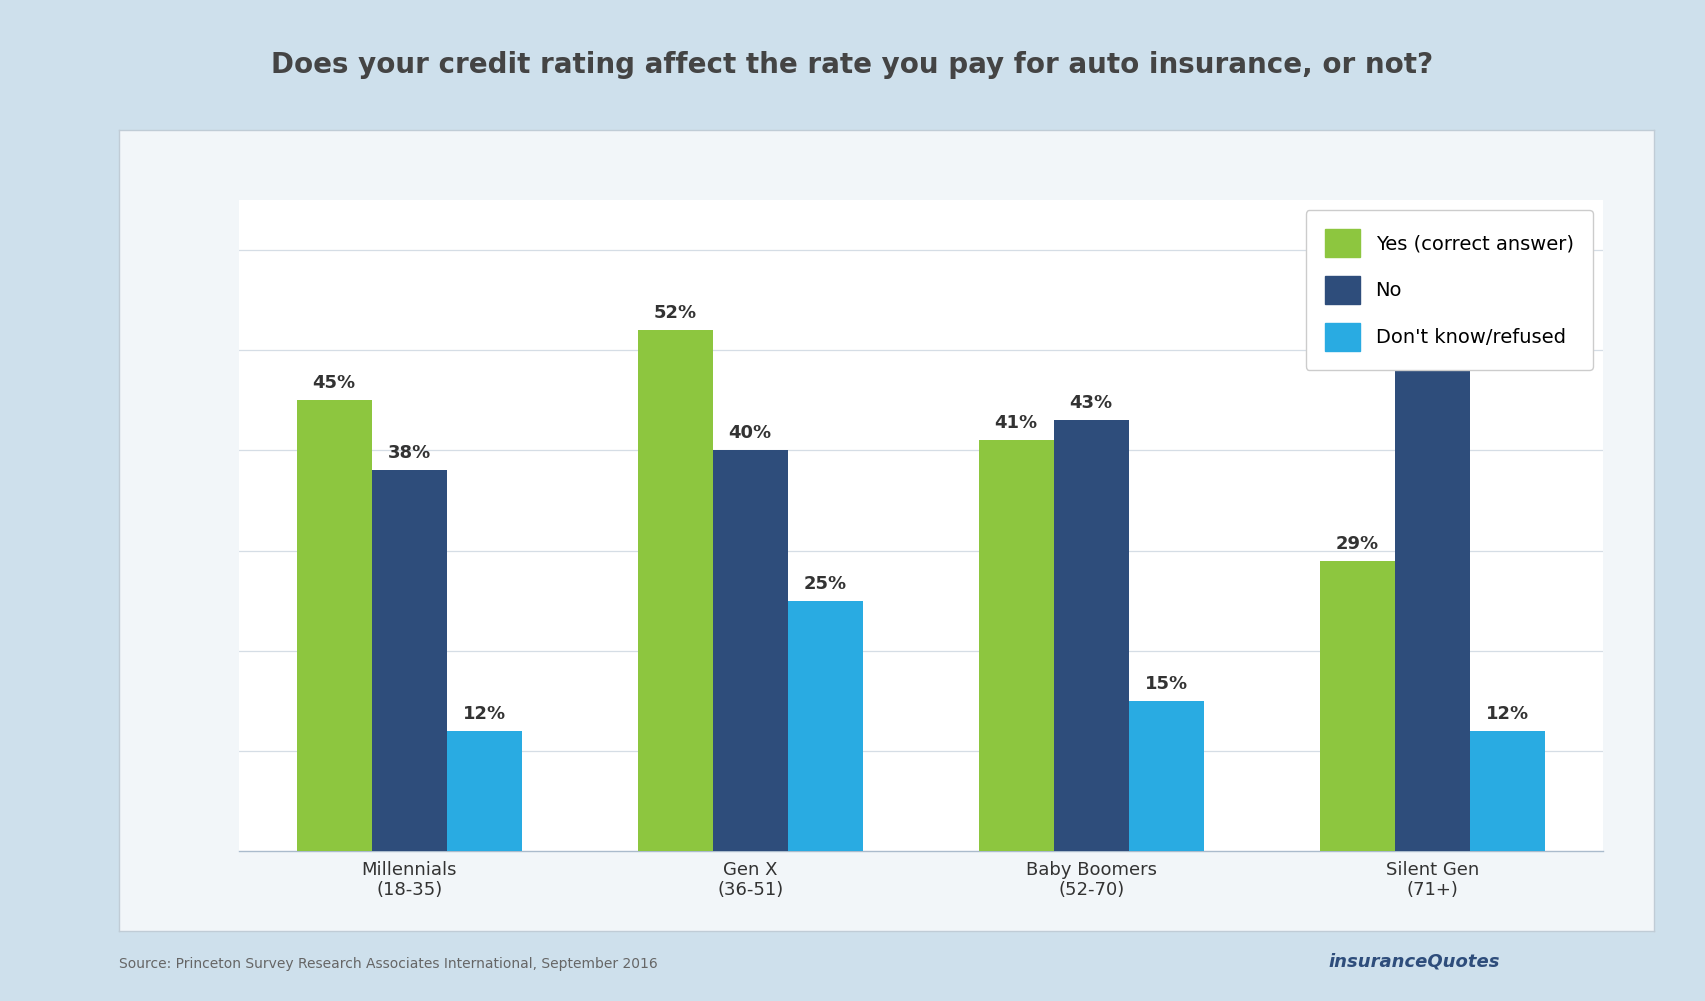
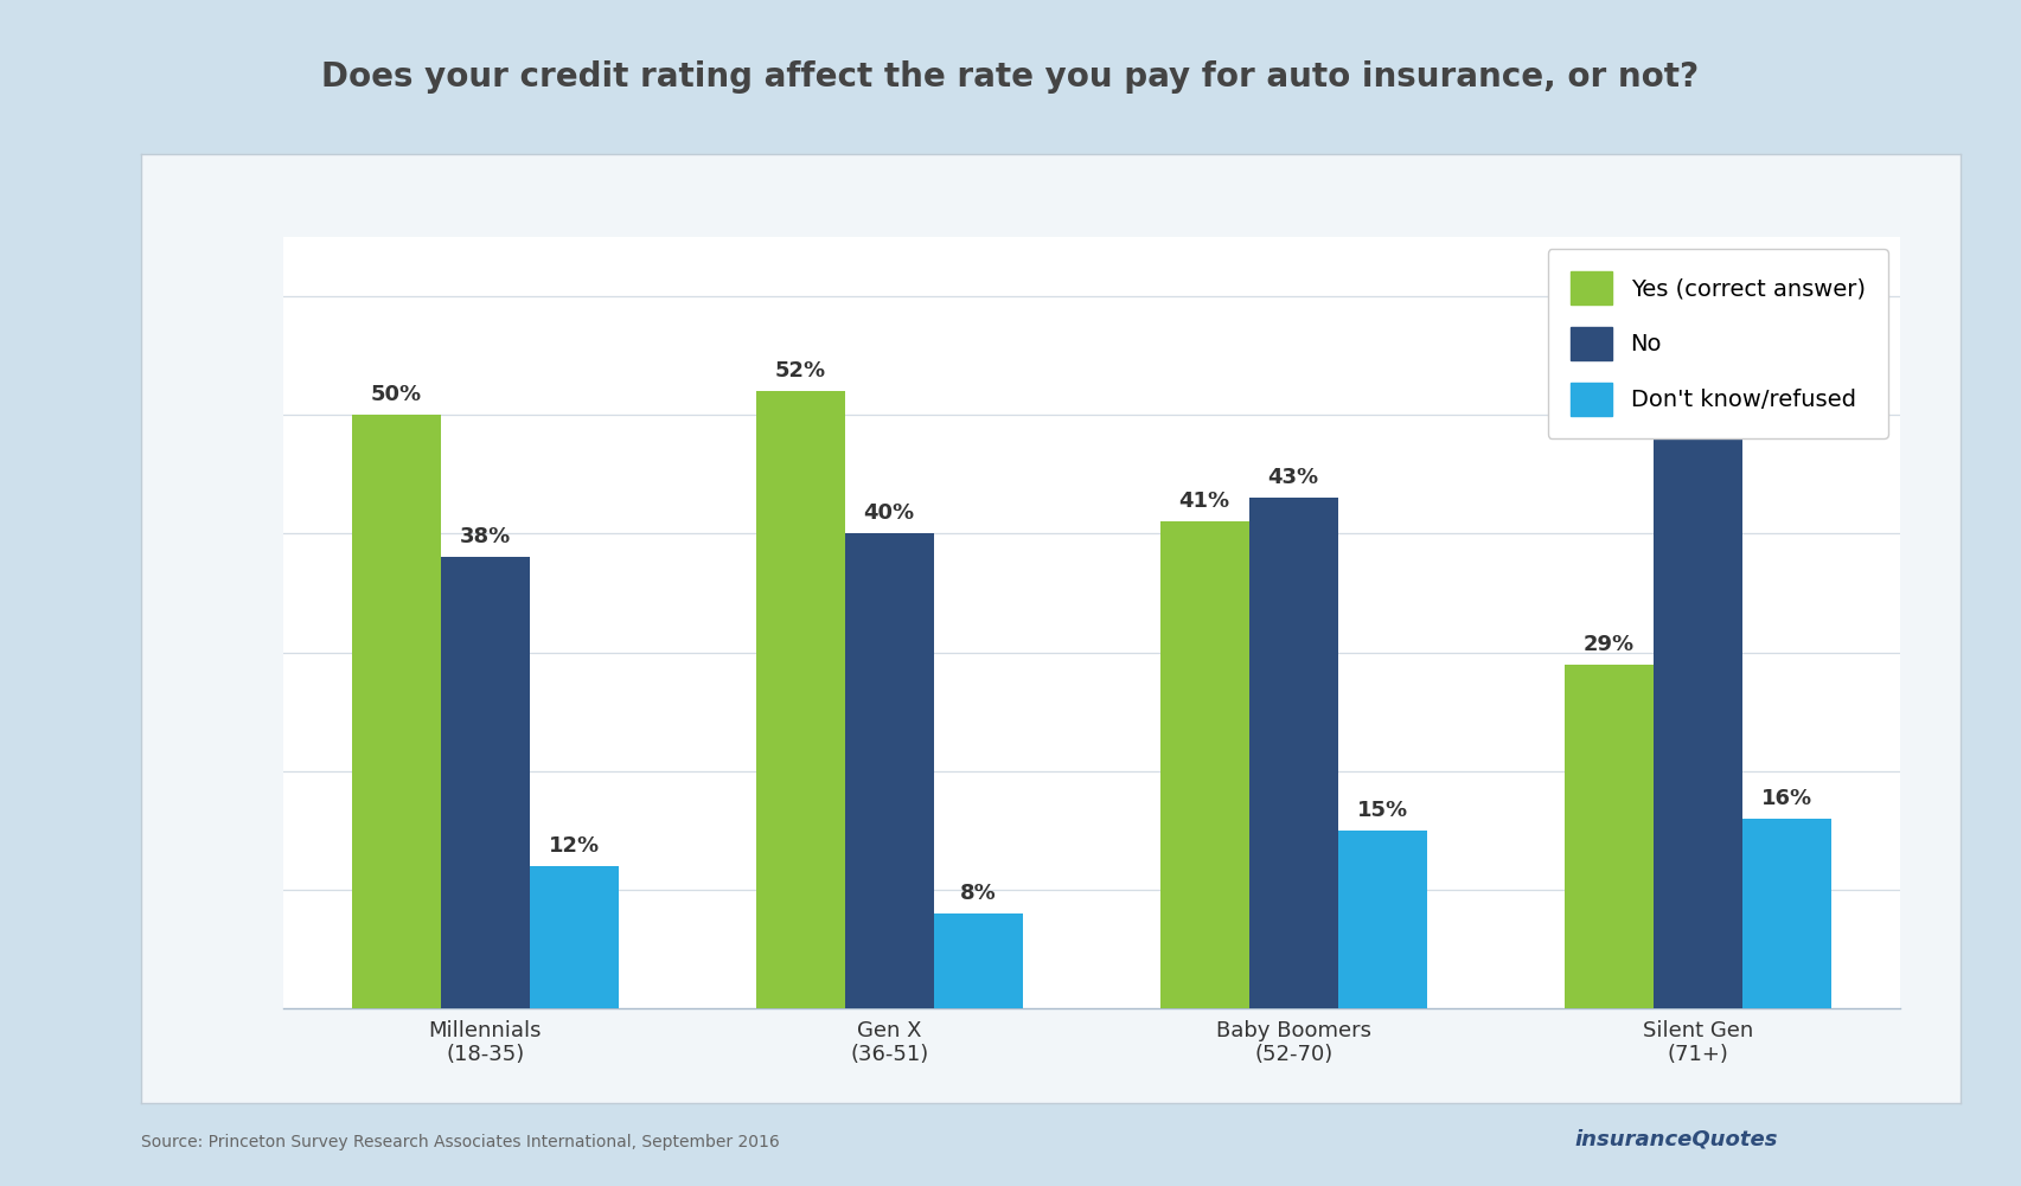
Yes (correct answer)/Millennials (18-35): 45% -> 50%
Don't know/refused/Gen X (36-51): 25% -> 8%
Don't know/refused/Silent Gen (71+): 12% -> 16%
